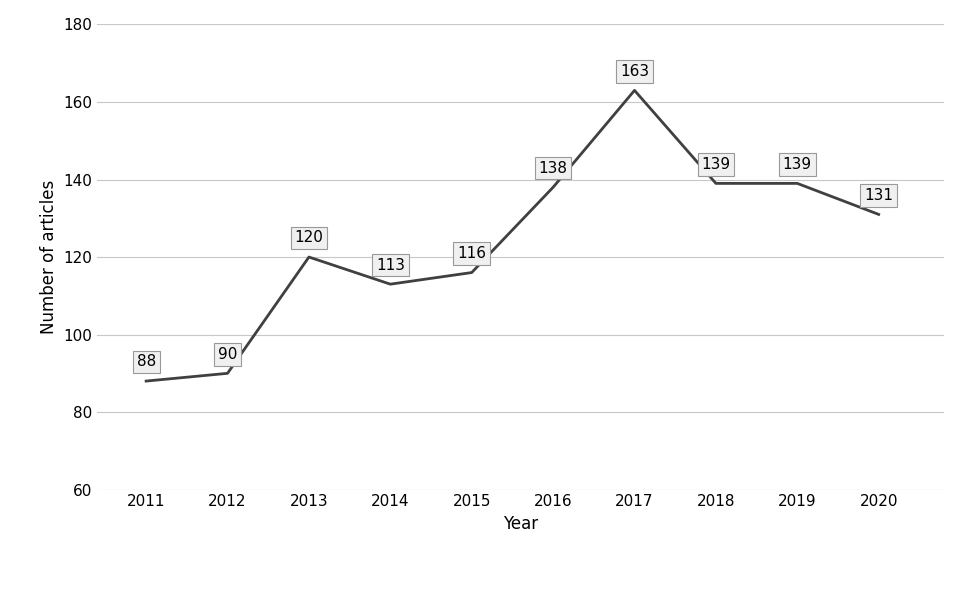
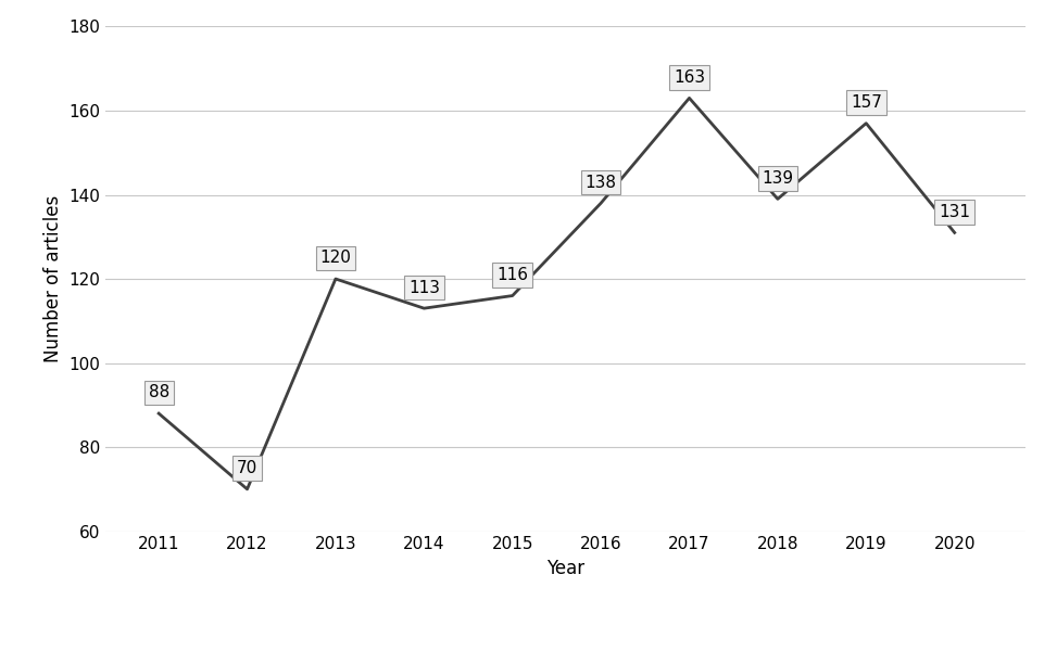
2012: 90 -> 70
2019: 139 -> 157
